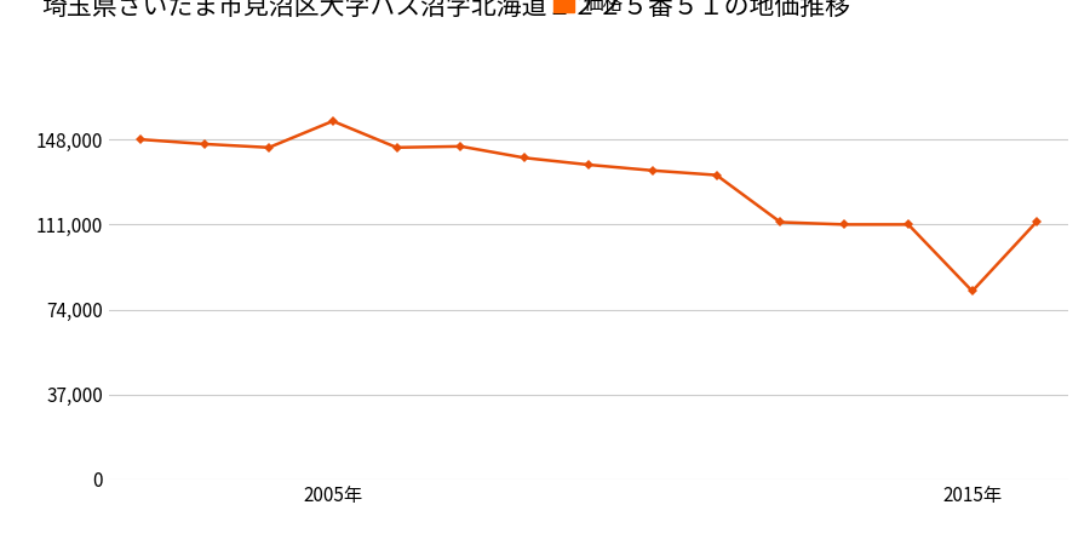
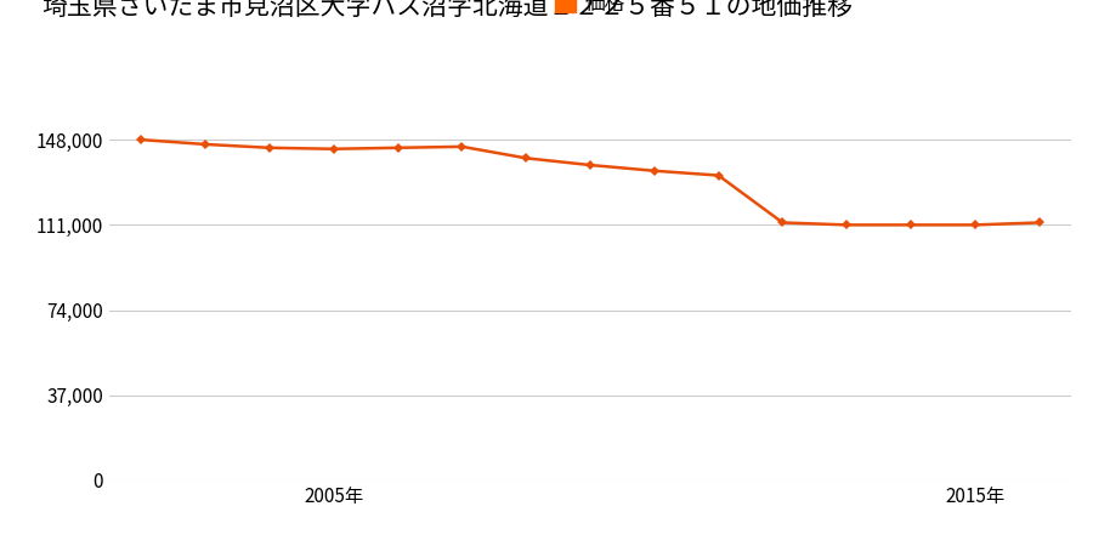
2005年: 156,000 -> 144,000
2015年: 82,000 -> 111,000
